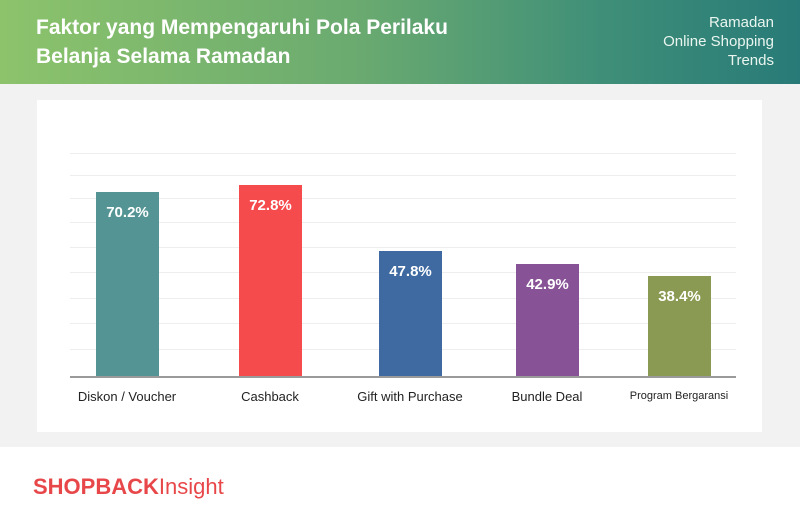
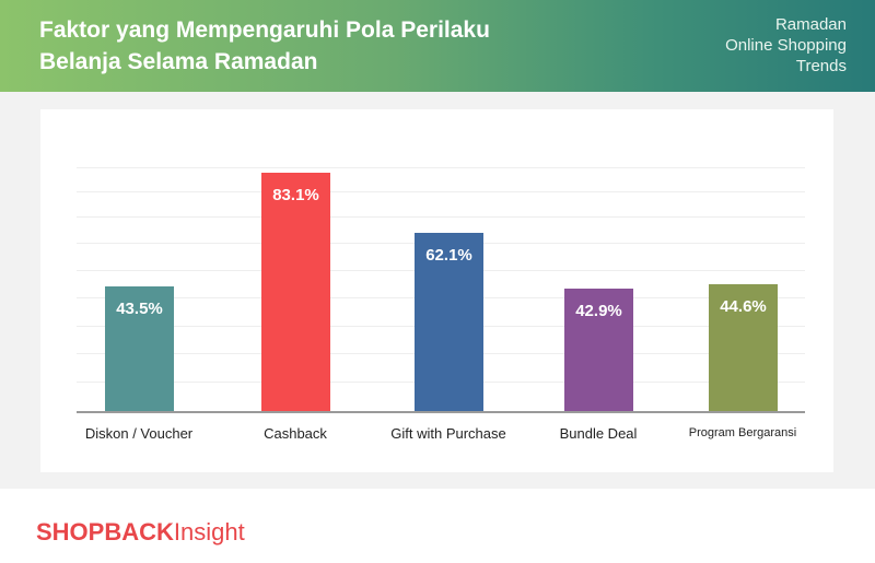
Diskon / Voucher: 70.2% -> 43.5%
Cashback: 72.8% -> 83.1%
Gift with Purchase: 47.8% -> 62.1%
Program Bergaransi: 38.4% -> 44.6%
